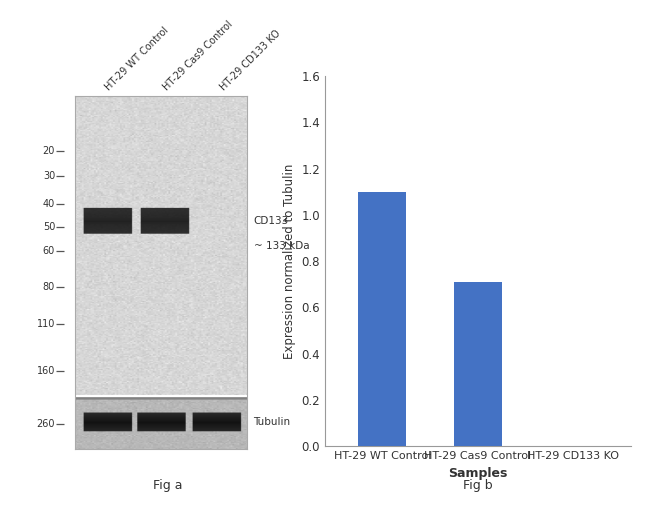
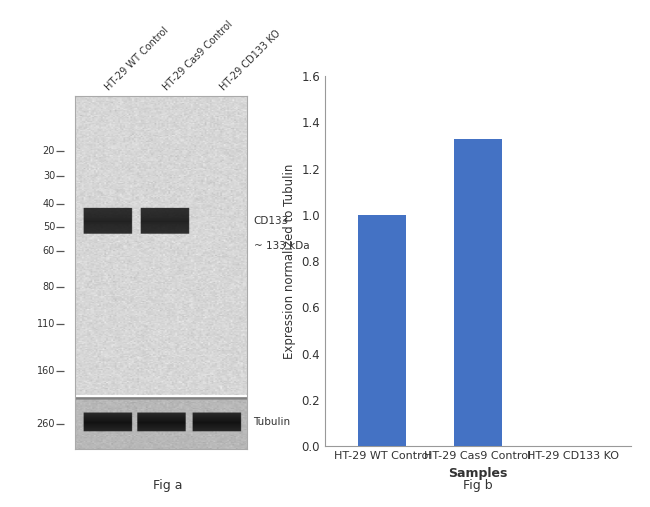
HT-29 WT Control: 1.10 -> 1.00
HT-29 Cas9 Control: 0.71 -> 1.33
